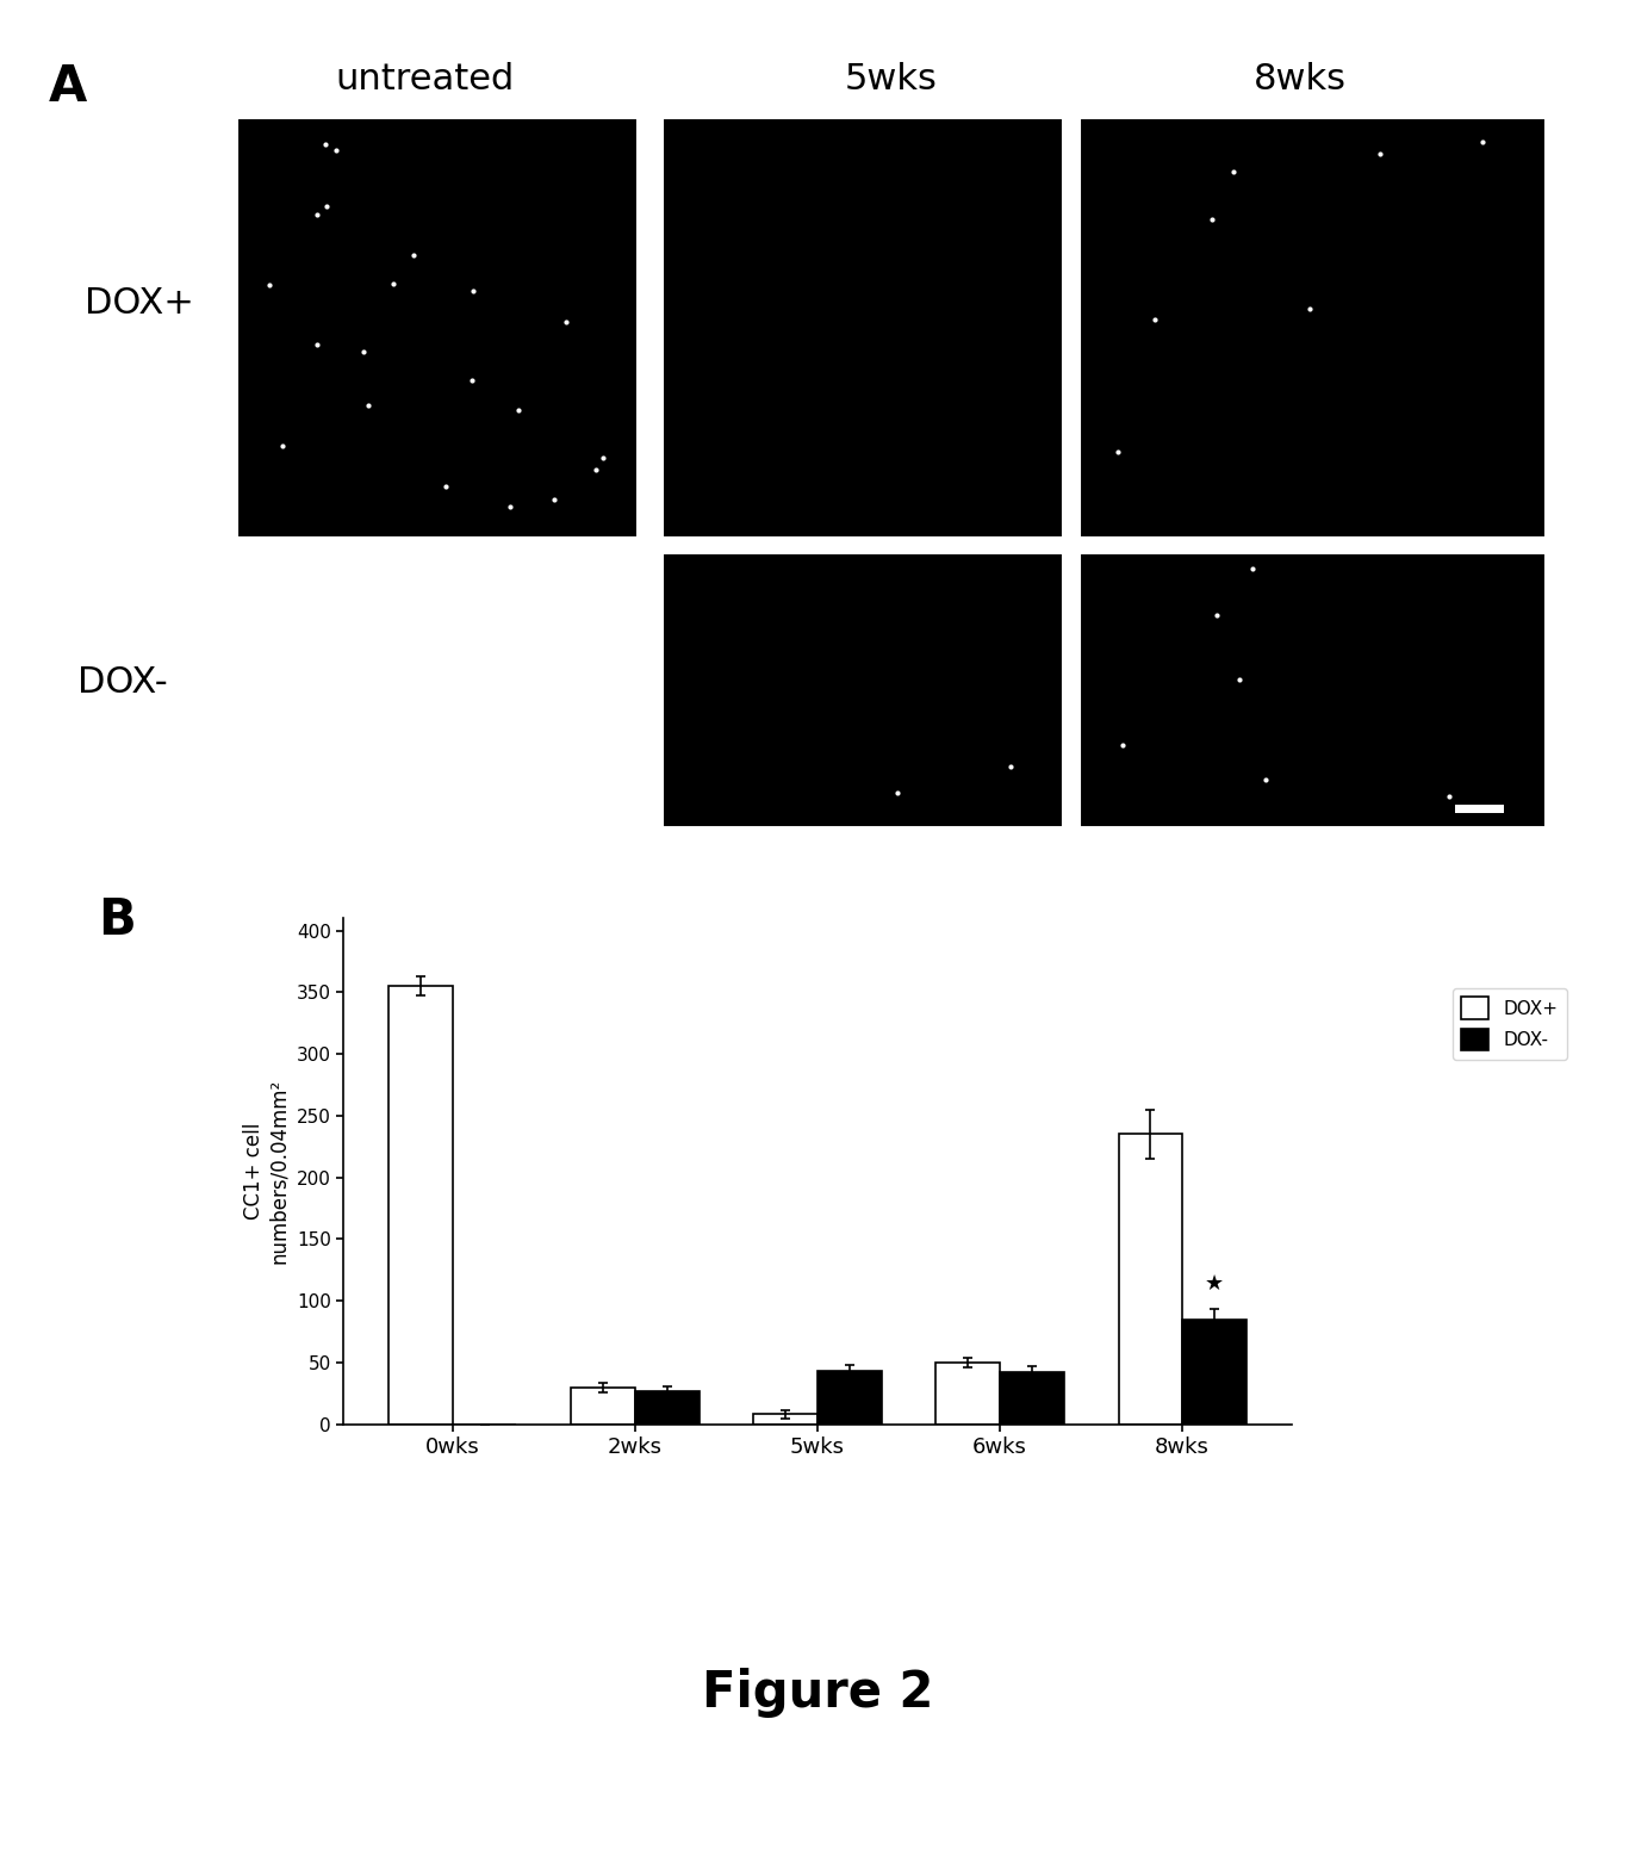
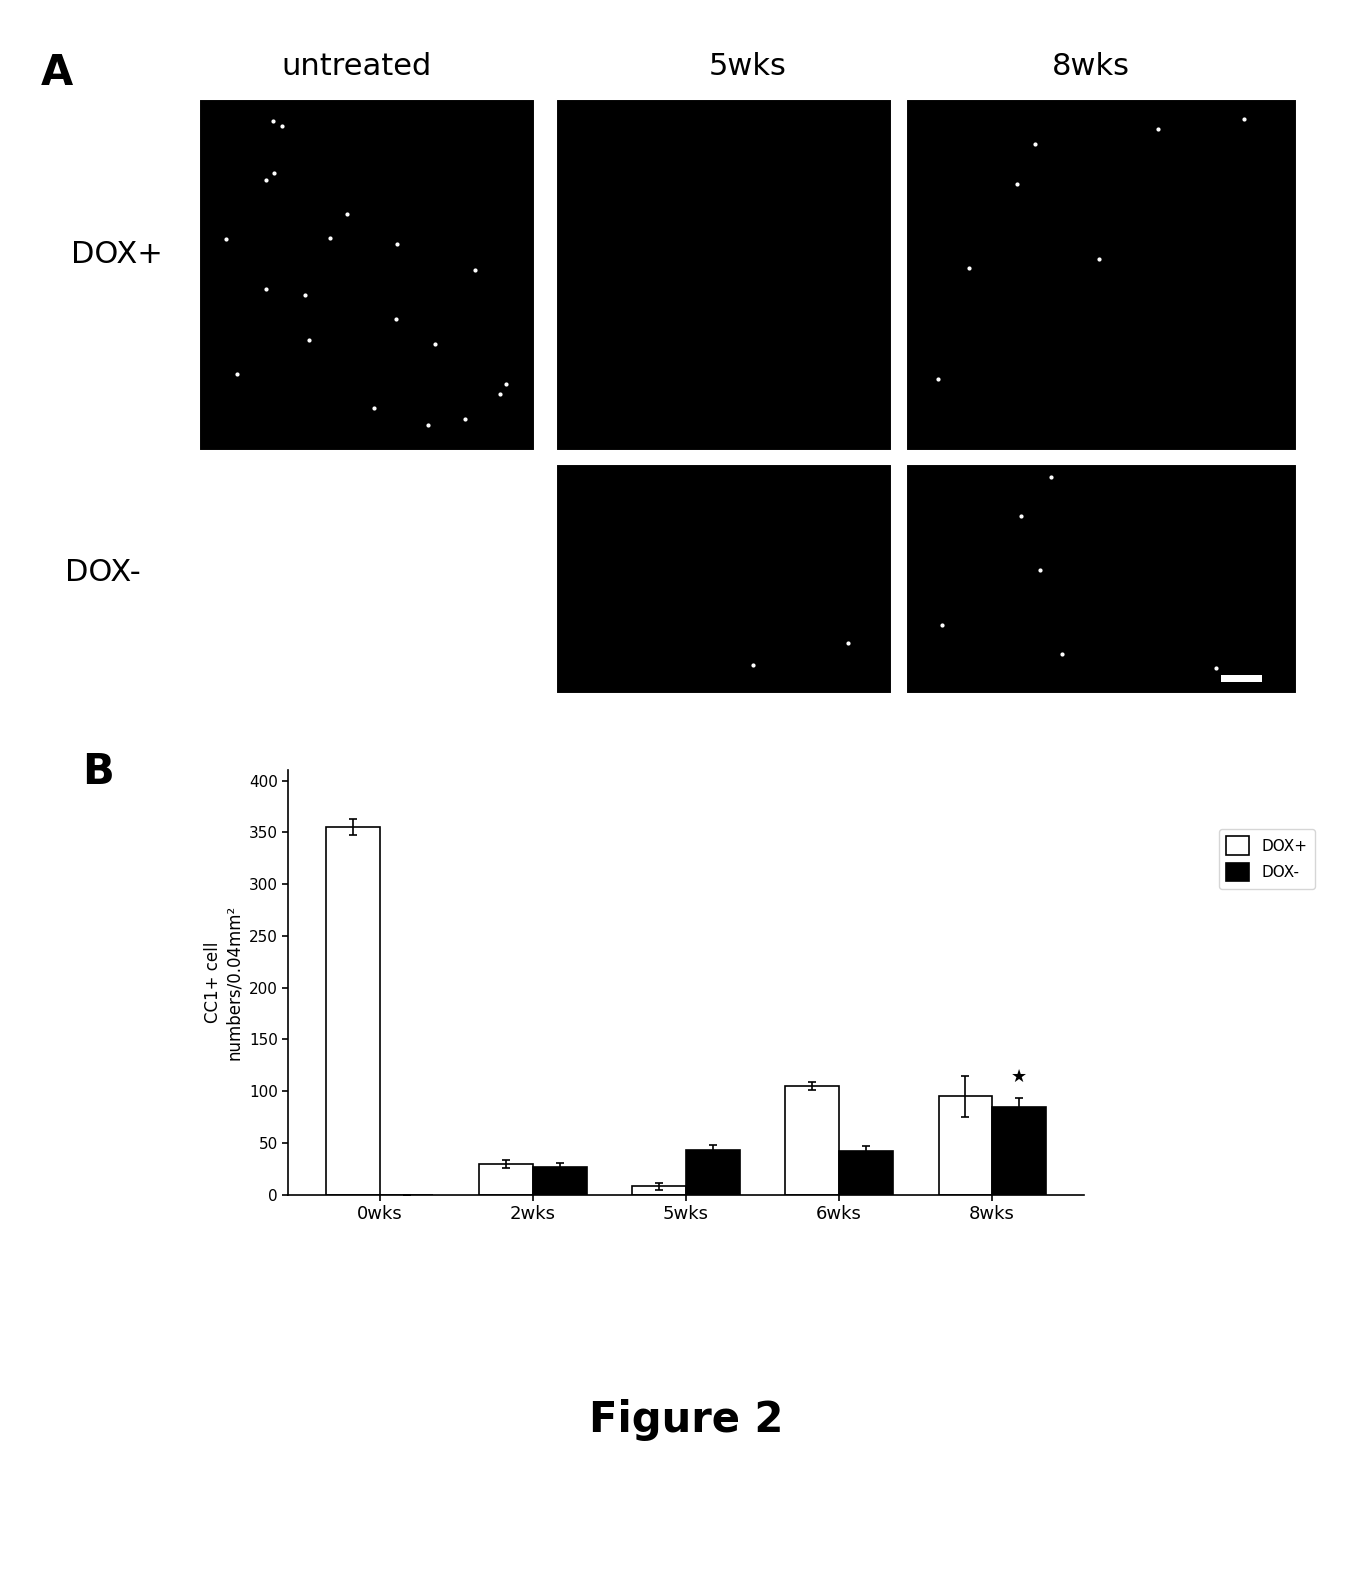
DOX+/6wks: 50 -> 105
DOX+/8wks: 235 -> 95
